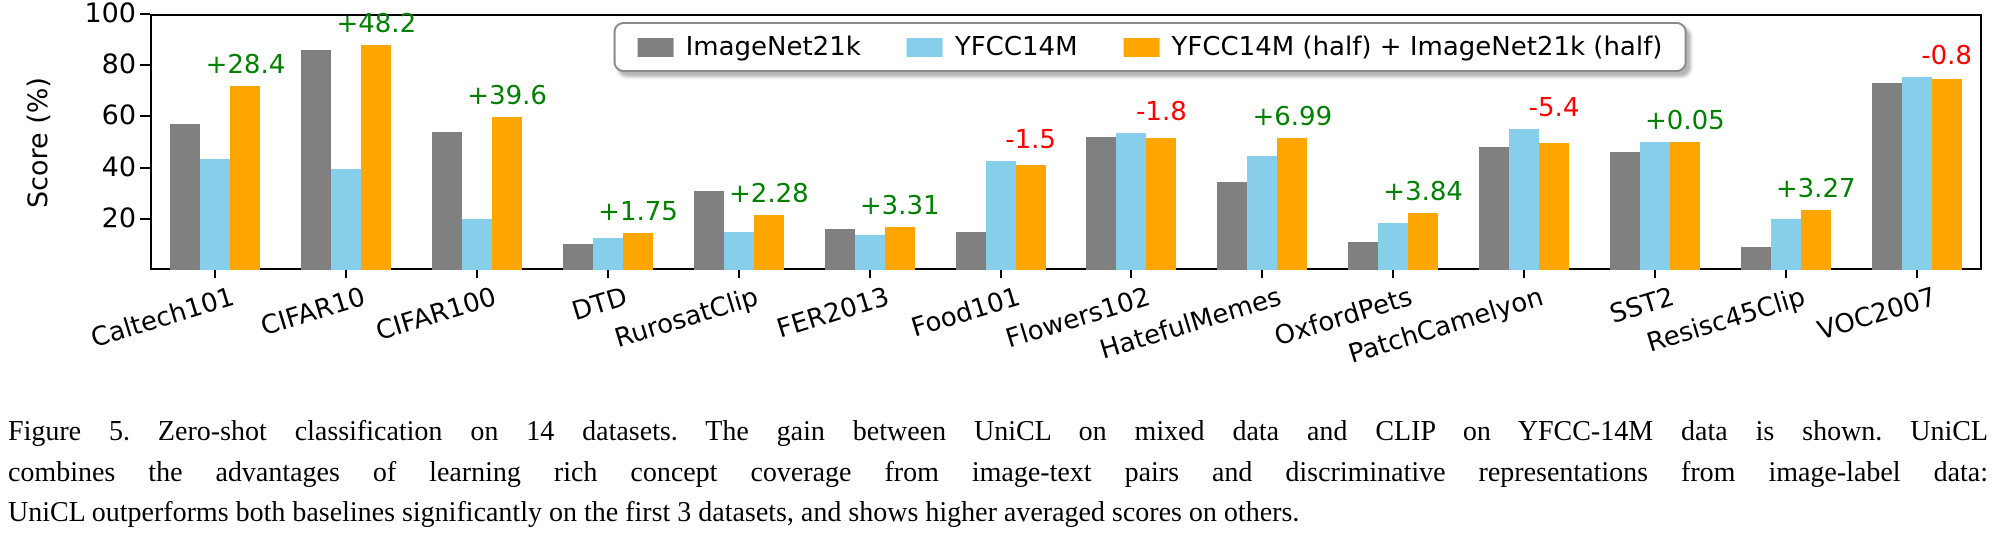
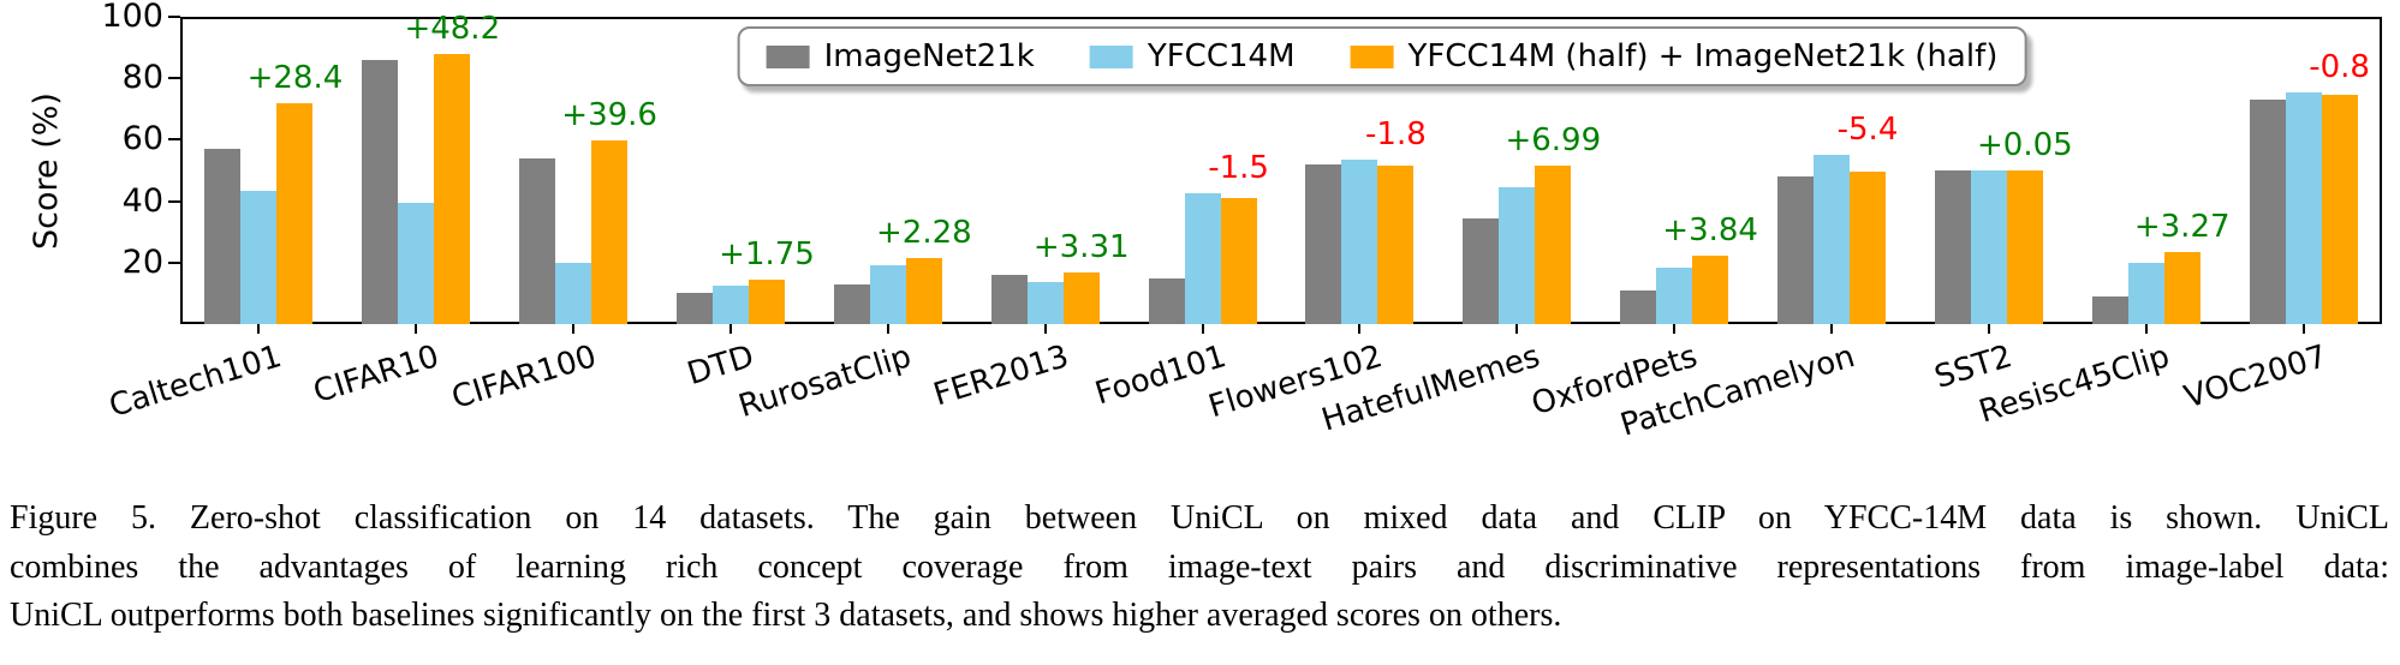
ImageNet21k/RurosatClip: 31 -> 13
YFCC14M/RurosatClip: 15 -> 19
ImageNet21k/SST2: 46 -> 50
